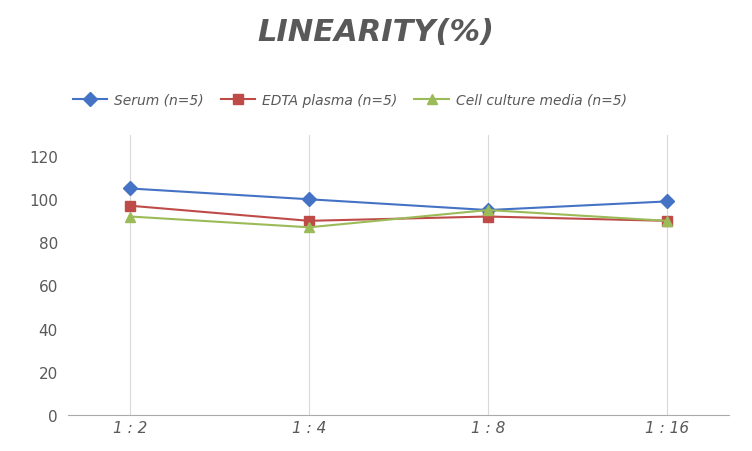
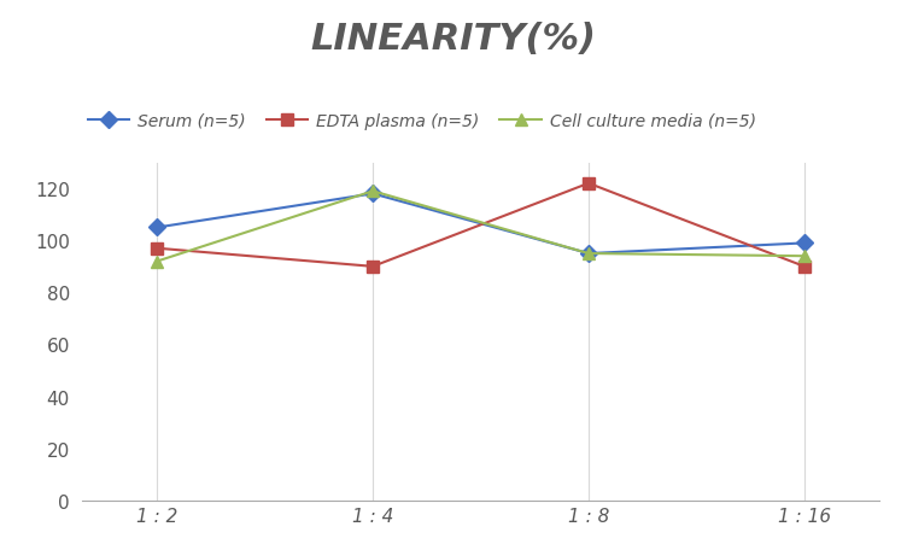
Serum (n=5)/1 : 4: 100 -> 118
Cell culture media (n=5)/1 : 4: 87 -> 119
EDTA plasma (n=5)/1 : 8: 92 -> 122
Cell culture media (n=5)/1 : 16: 90 -> 94
